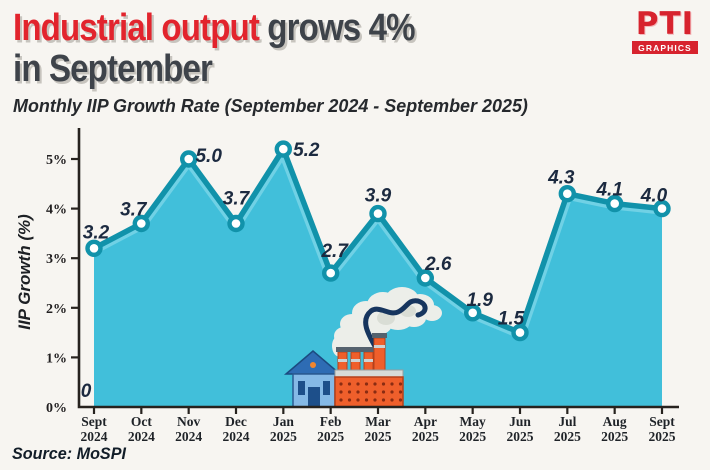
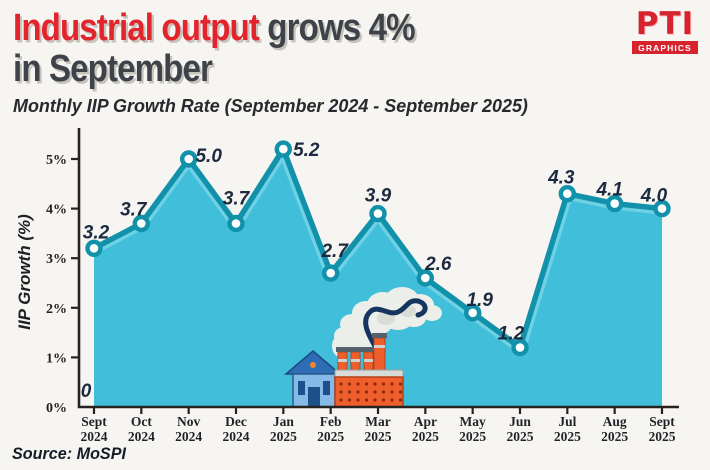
Jun 2025: 1.5 -> 1.2
